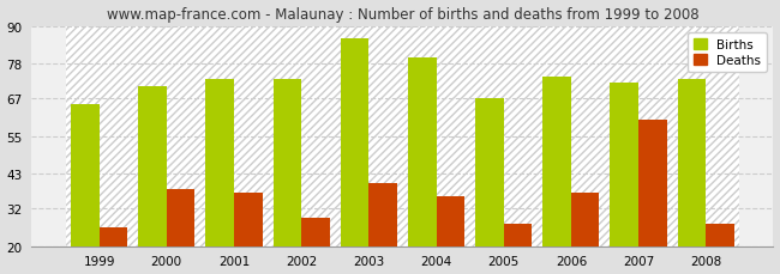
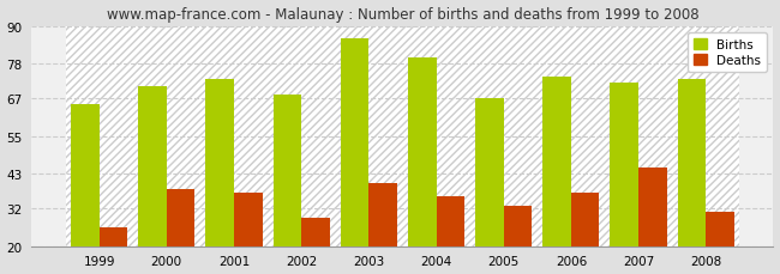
Births/2002: 73 -> 68
Deaths/2005: 27 -> 33
Deaths/2007: 60 -> 45
Deaths/2008: 27 -> 31
